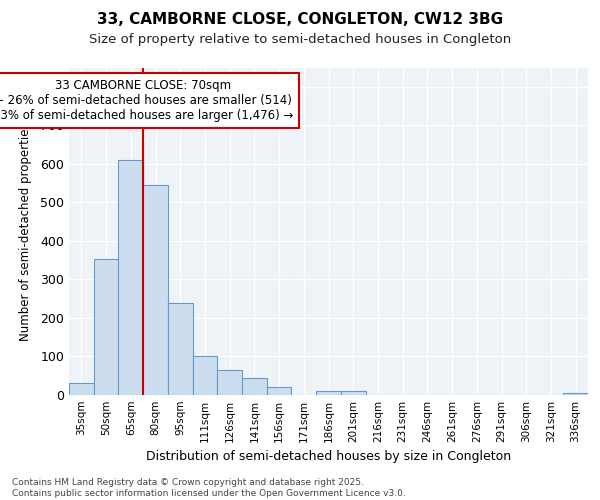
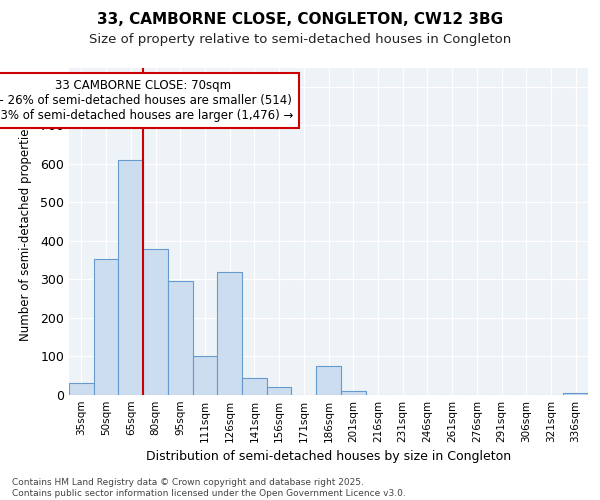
80sqm: 545 -> 380
95sqm: 240 -> 295
126sqm: 65 -> 320
186sqm: 10 -> 75
